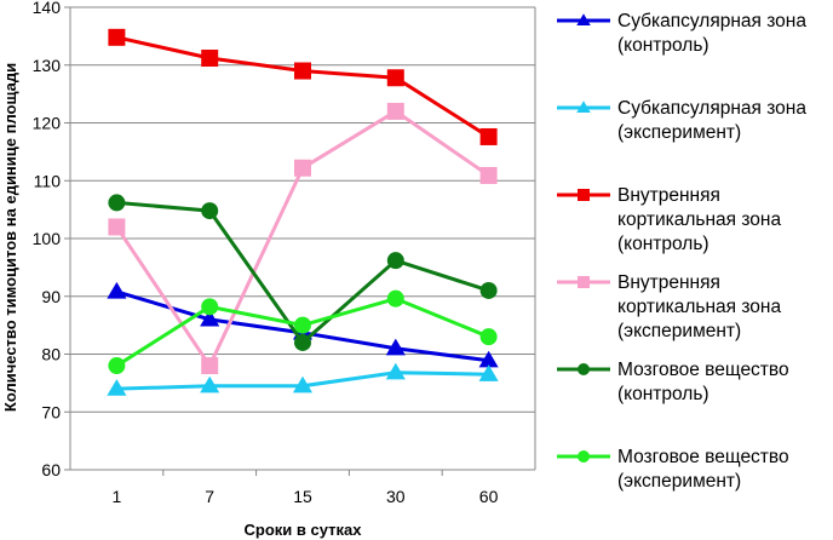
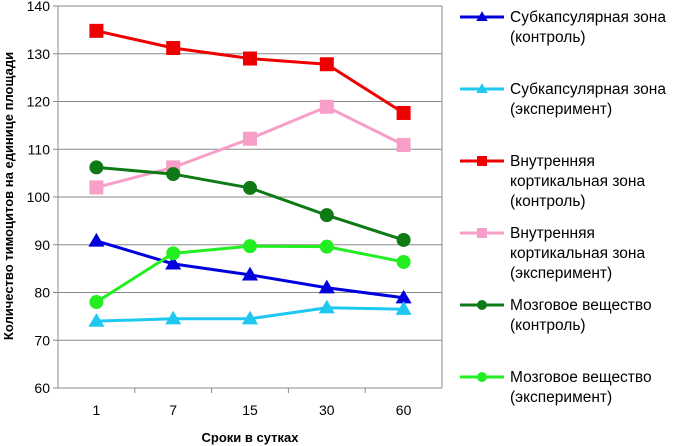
Внутренняя кортикальная зона (эксперимент)/7: 78 -> 106
Мозговое вещество (контроль)/15: 82 -> 102
Мозговое вещество (эксперимент)/15: 85 -> 90
Внутренняя кортикальная зона (эксперимент)/30: 122 -> 119
Мозговое вещество (эксперимент)/60: 83 -> 86
